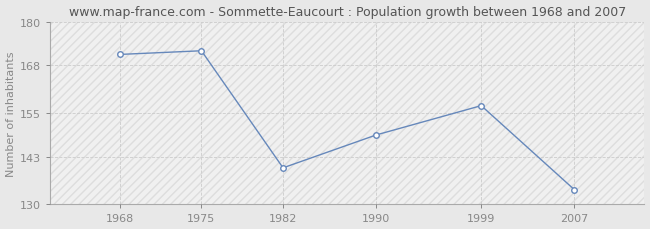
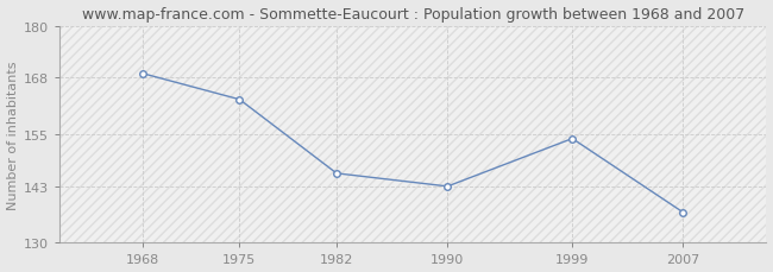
1968: 171 -> 169
1975: 172 -> 163
1982: 140 -> 146
1990: 149 -> 143
1999: 157 -> 154
2007: 134 -> 137
